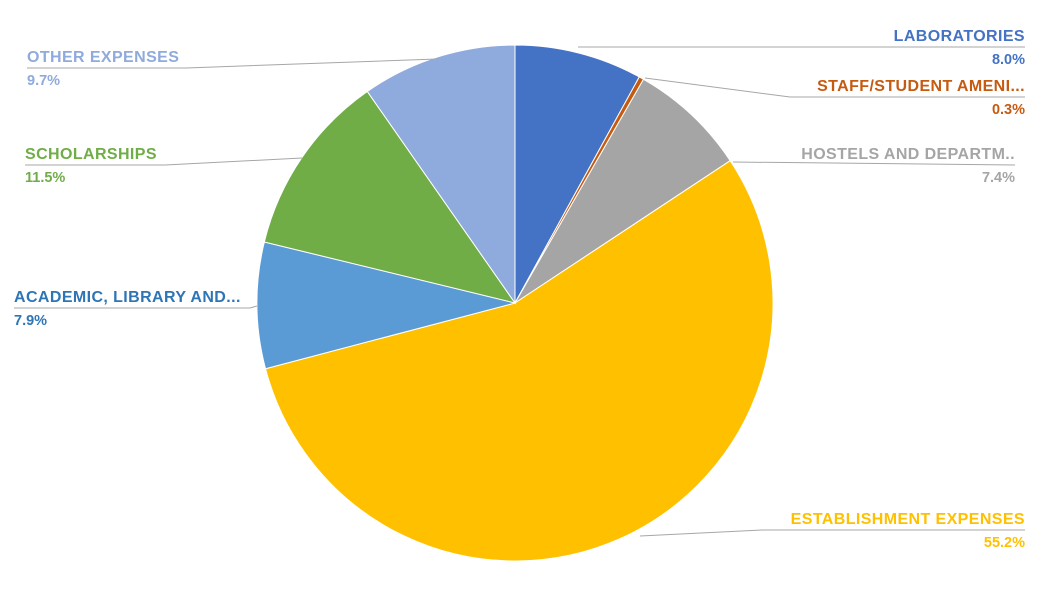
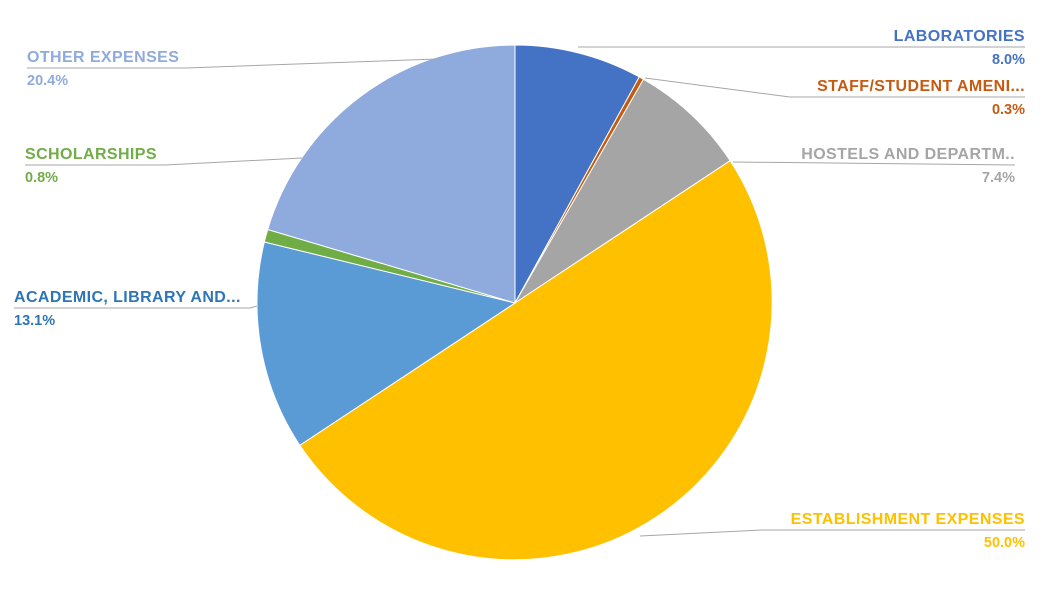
ESTABLISHMENT EXPENSES: 55.2% -> 50.0%
ACADEMIC, LIBRARY AND...: 7.9% -> 13.1%
SCHOLARSHIPS: 11.5% -> 0.8%
OTHER EXPENSES: 9.7% -> 20.4%
